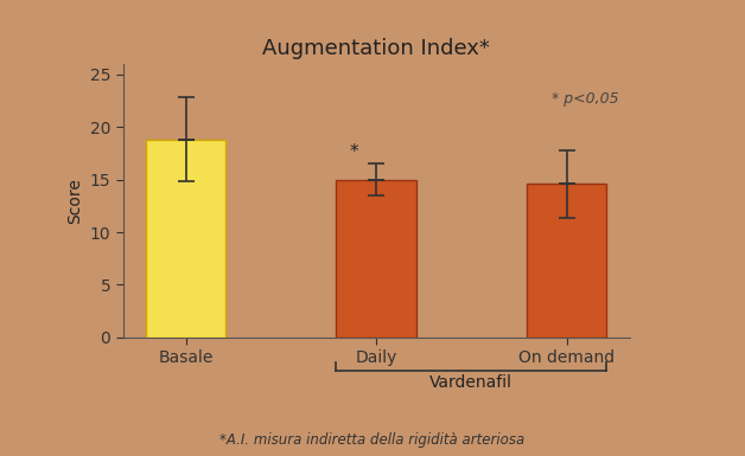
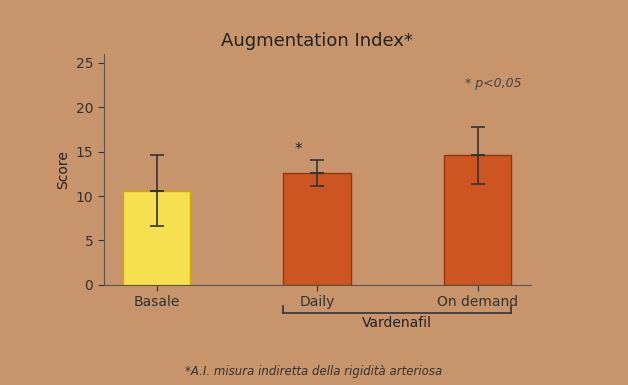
Basale: 18.8 -> 10.6
Daily: 15.0 -> 12.6
